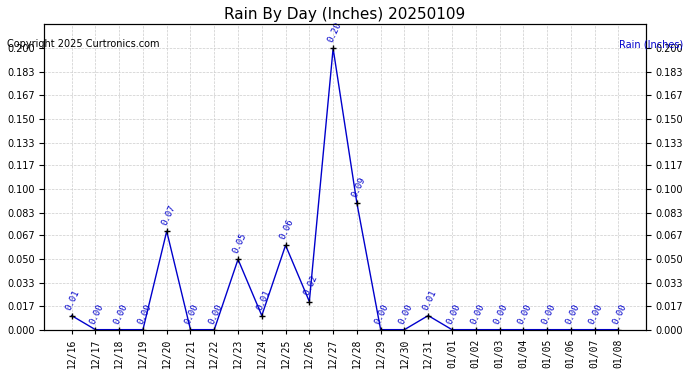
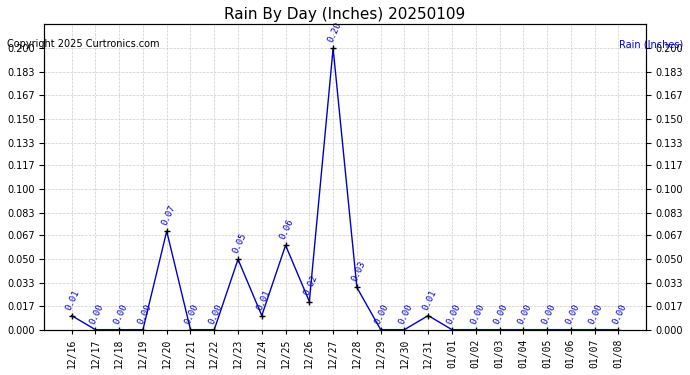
12/28: 0.09 -> 0.03
